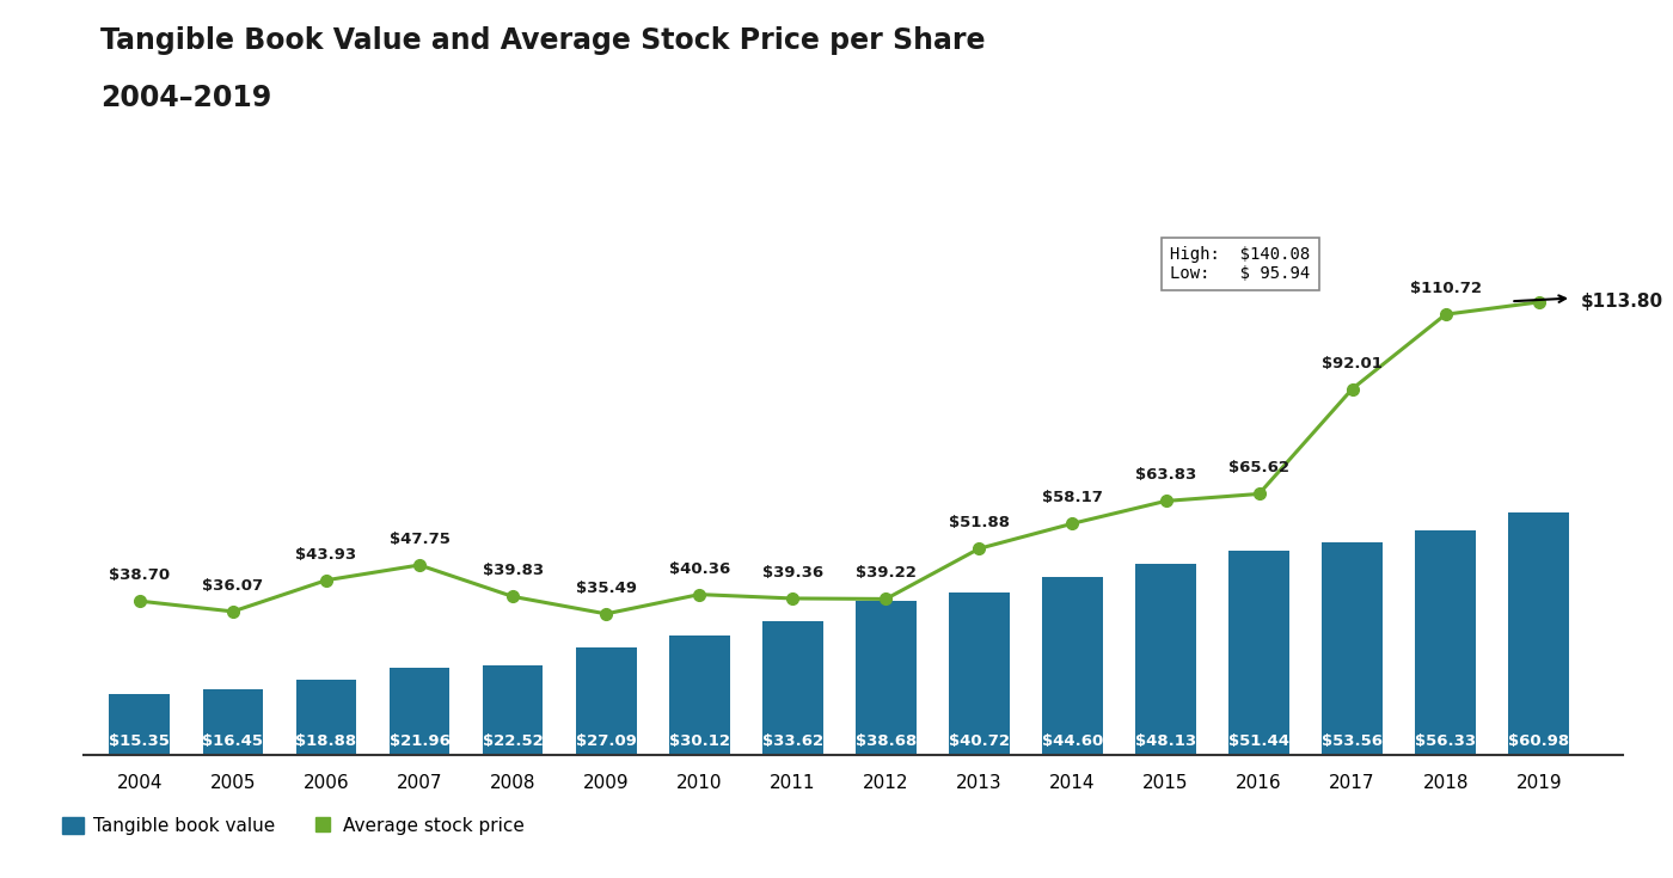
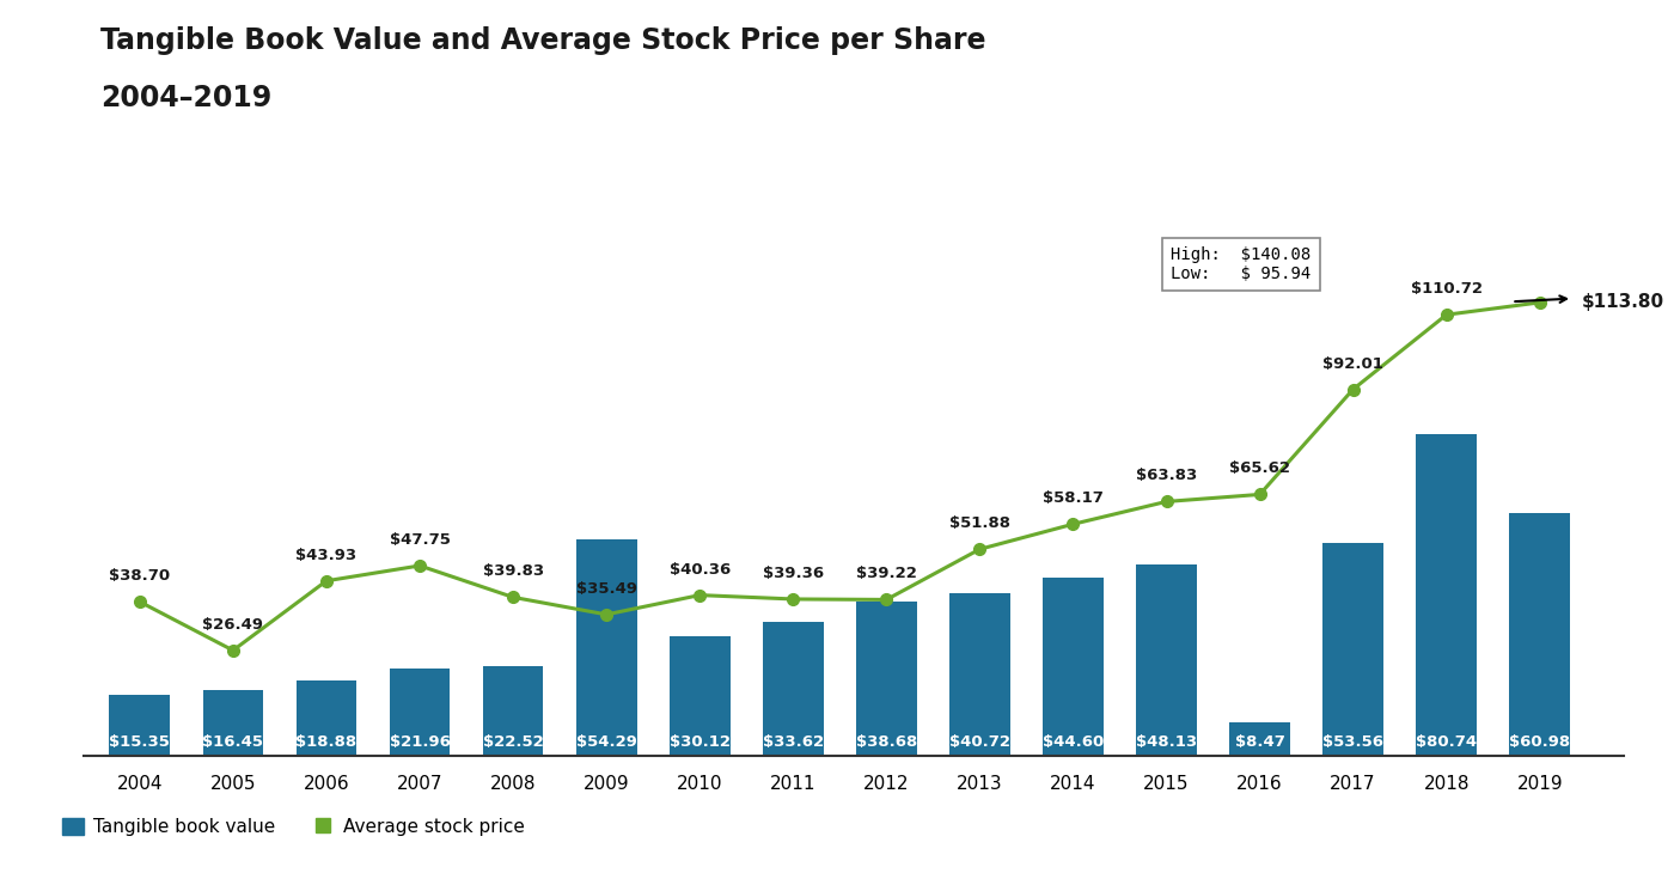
Average stock price/2005: $36.07 -> $26.49
Tangible book value/2009: $27.09 -> $54.29
Tangible book value/2016: $51.44 -> $8.47
Tangible book value/2018: $56.33 -> $80.74
